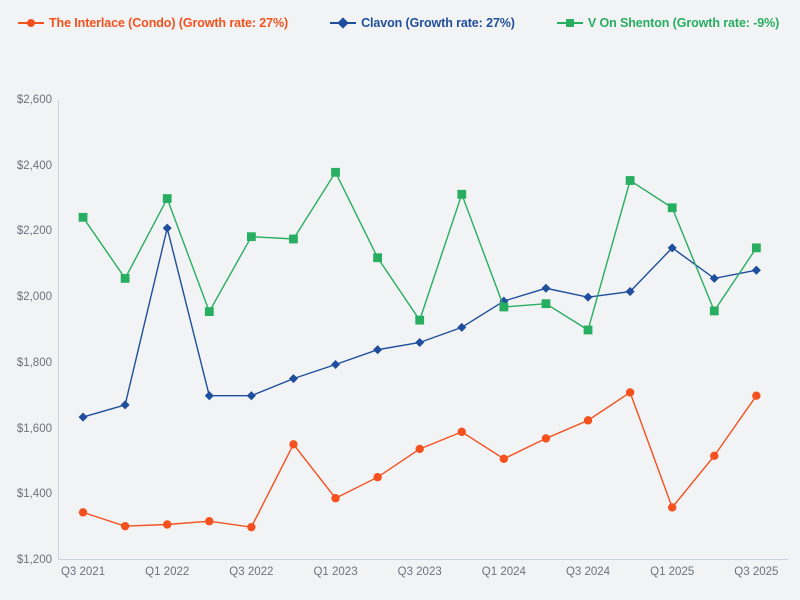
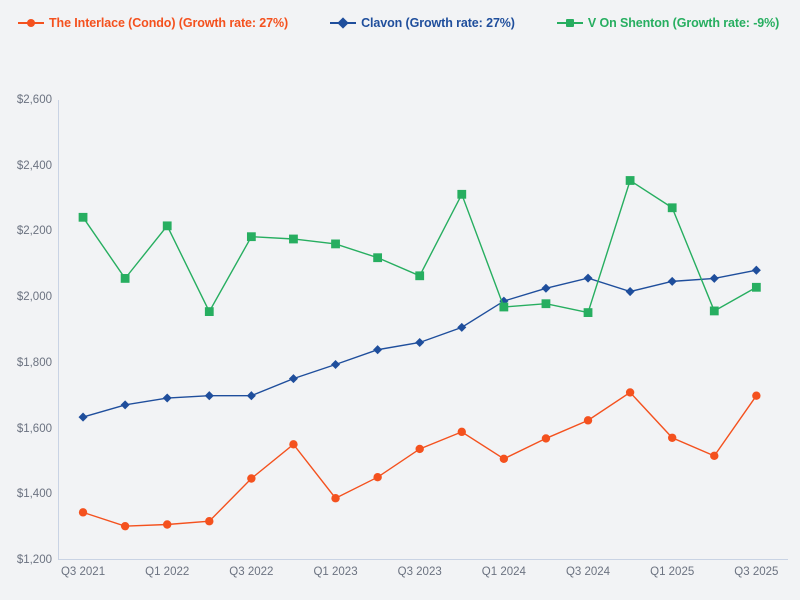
Clavon (Growth rate: 27%)/Q1 2022: $2210 -> $1690
V On Shenton (Growth rate: -9%)/Q1 2022: $2300 -> $2220
The Interlace (Condo) (Growth rate: 27%)/Q3 2022: $1300 -> $1450
V On Shenton (Growth rate: -9%)/Q1 2023: $2380 -> $2160
V On Shenton (Growth rate: -9%)/Q3 2023: $1930 -> $2060
Clavon (Growth rate: 27%)/Q3 2024: $2000 -> $2060
V On Shenton (Growth rate: -9%)/Q3 2024: $1900 -> $1950
The Interlace (Condo) (Growth rate: 27%)/Q1 2025: $1360 -> $1570
Clavon (Growth rate: 27%)/Q1 2025: $2150 -> $2050
V On Shenton (Growth rate: -9%)/Q3 2025: $2150 -> $2030
